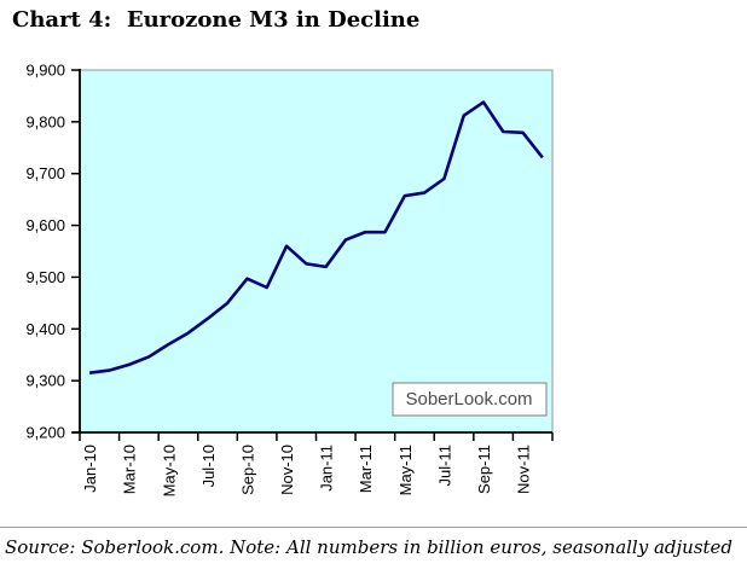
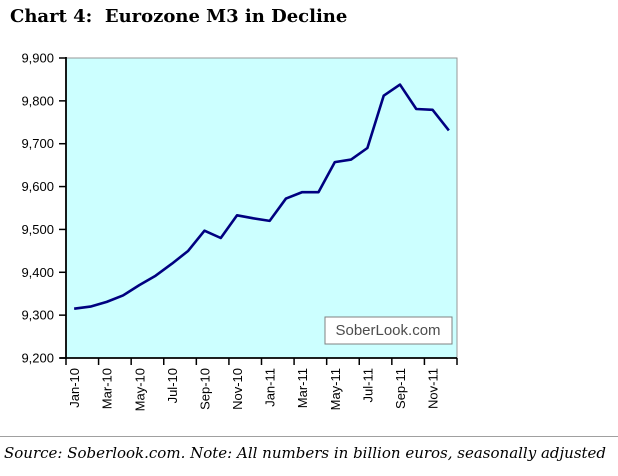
Nov-10: 9560 -> 9530
